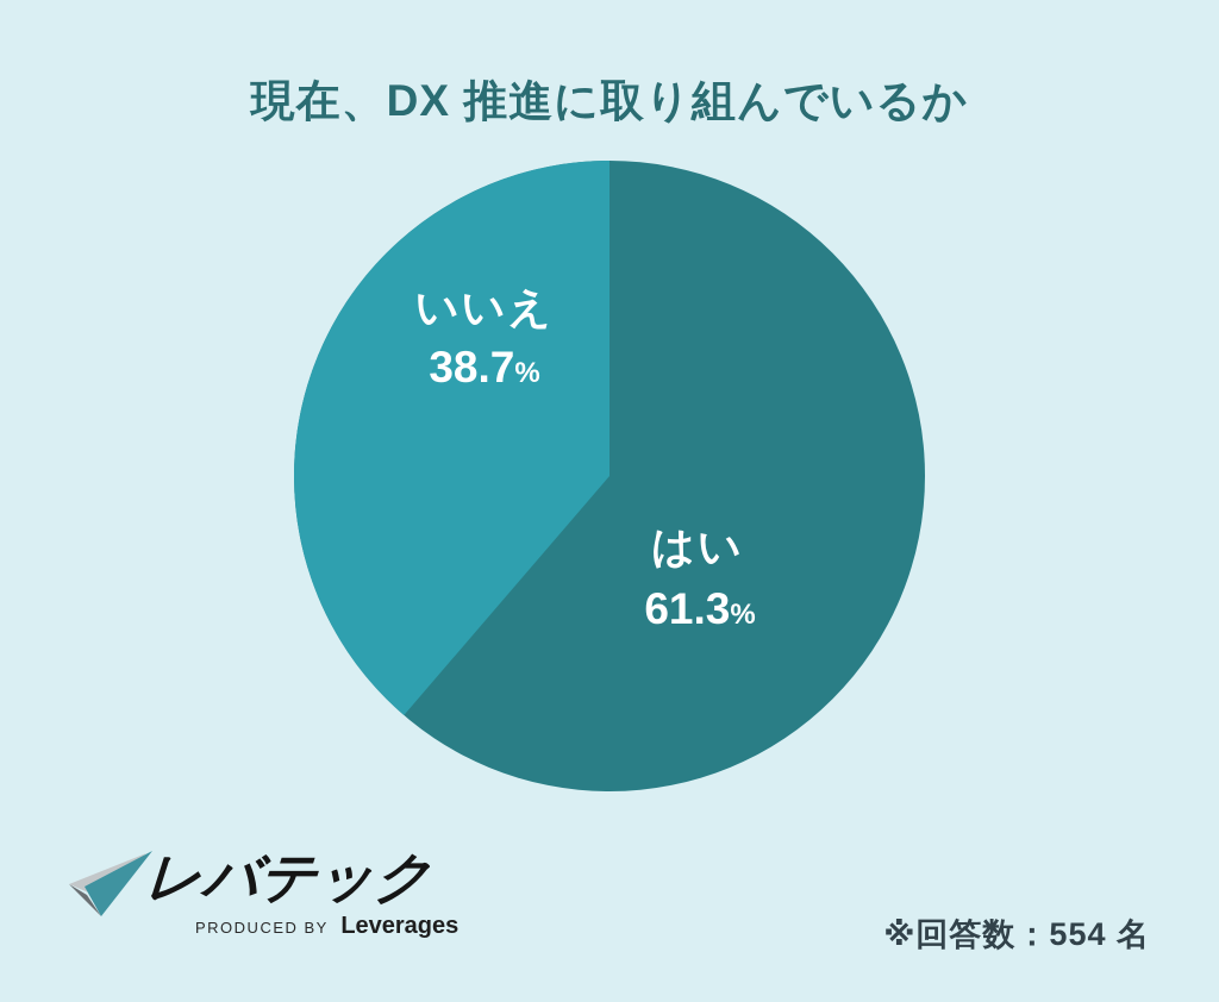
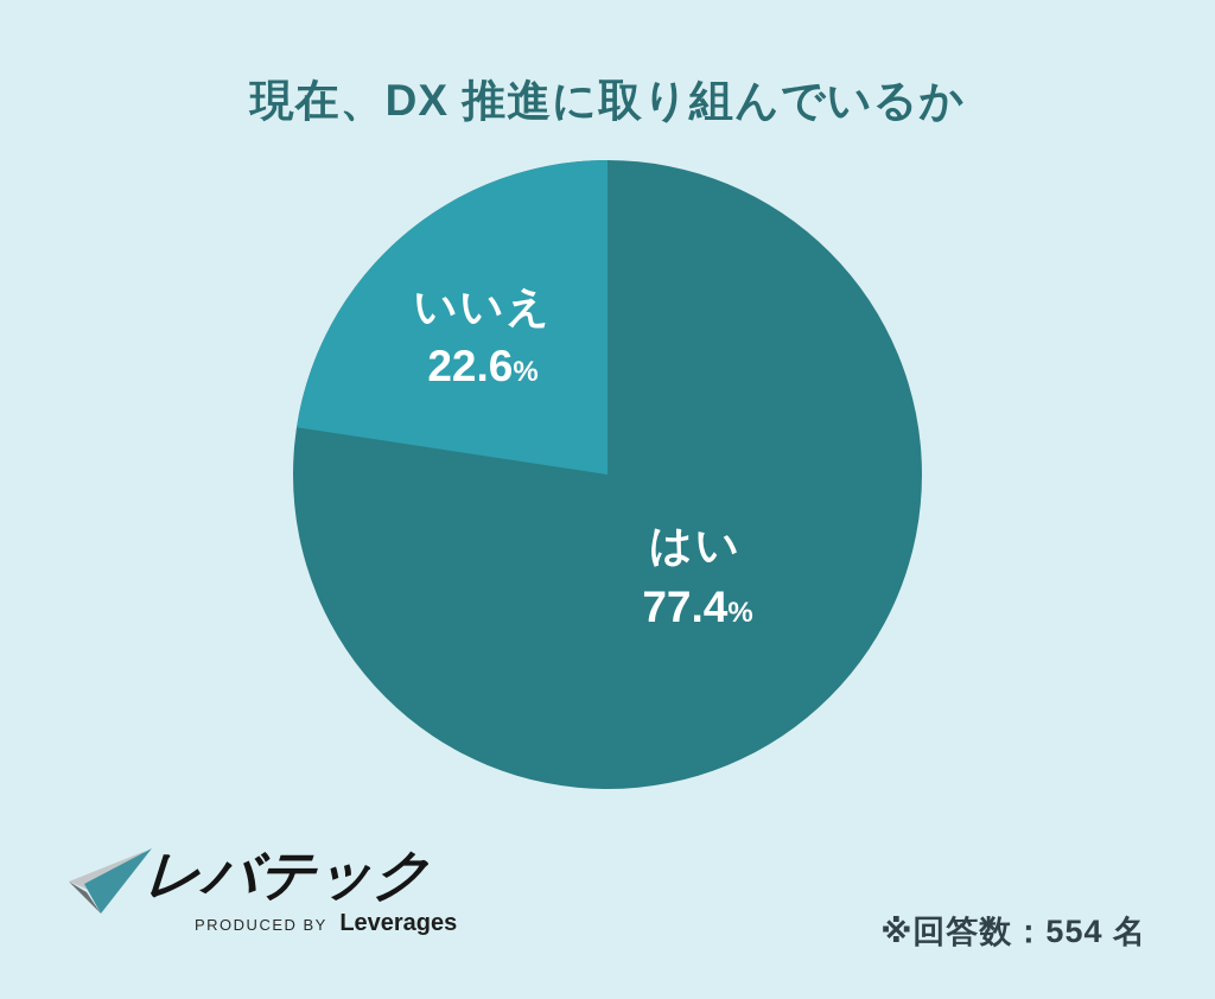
はい: 61.3 -> 77.4
いいえ: 38.7 -> 22.6
